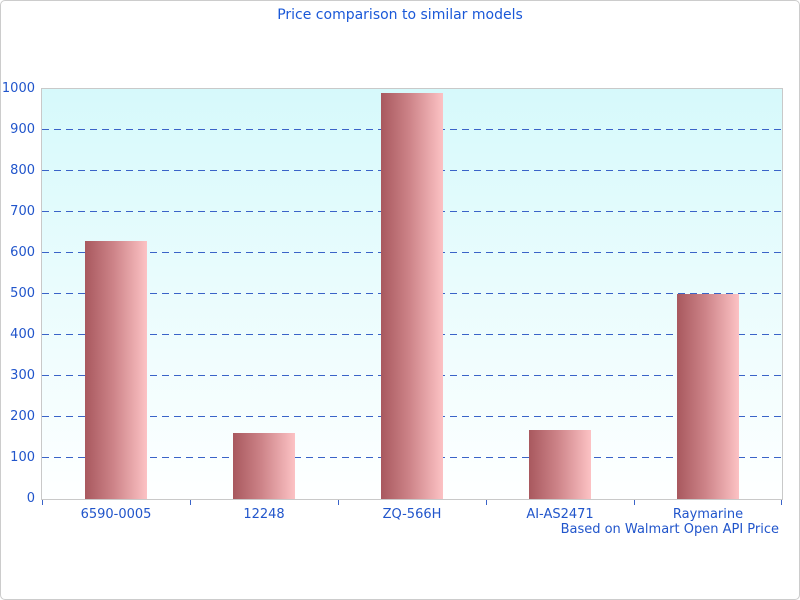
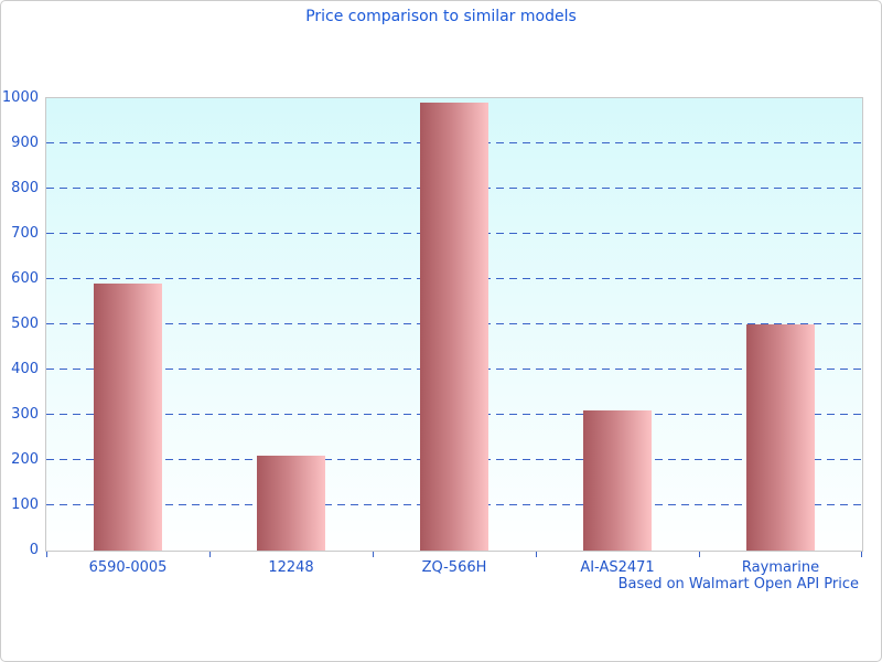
6590-0005: 630 -> 590
12248: 160 -> 210
AI-AS2471: 170 -> 310
